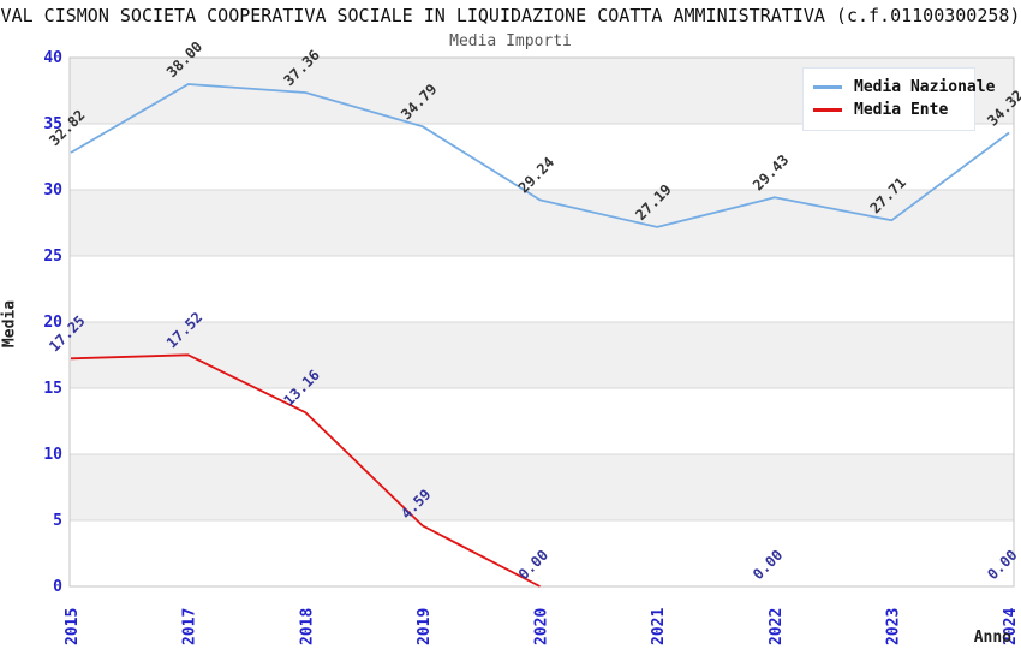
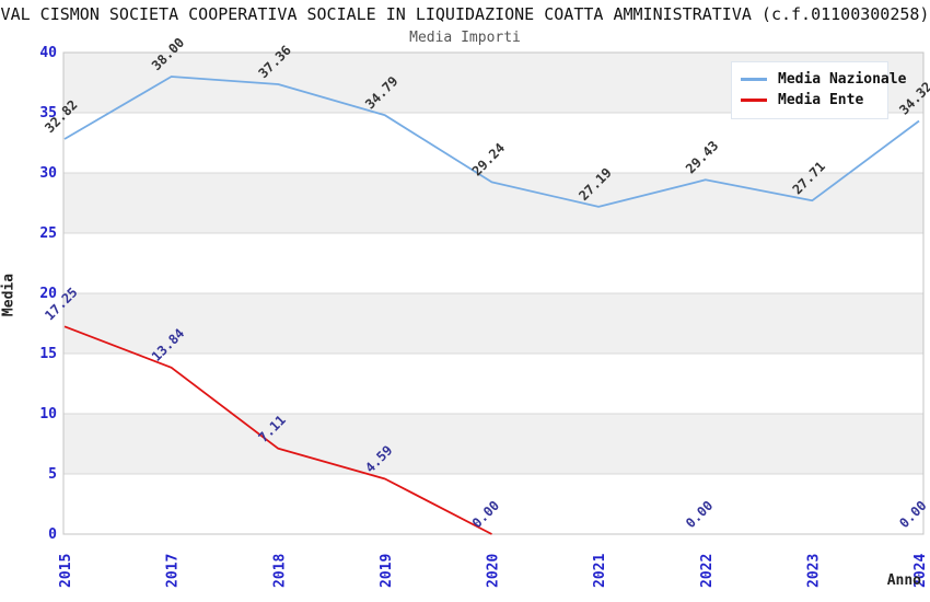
Media Ente/2017: 17.52 -> 13.84
Media Ente/2018: 13.16 -> 7.11
